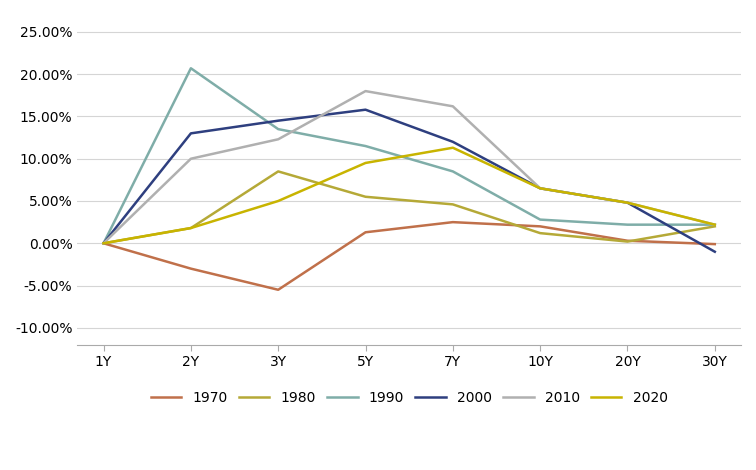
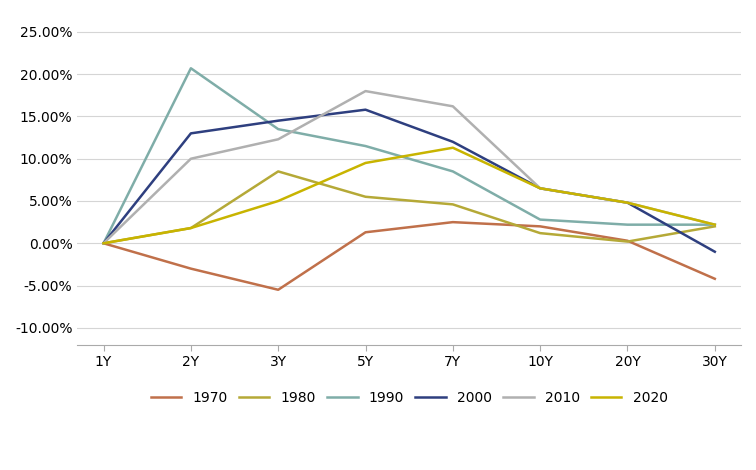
1970/30Y: -0.1% -> -4.2%
